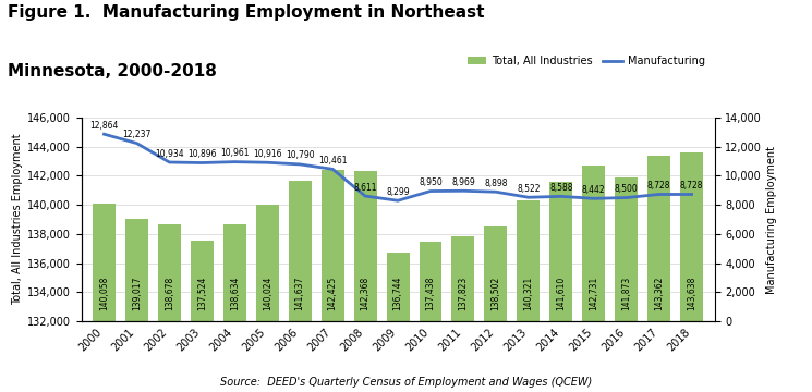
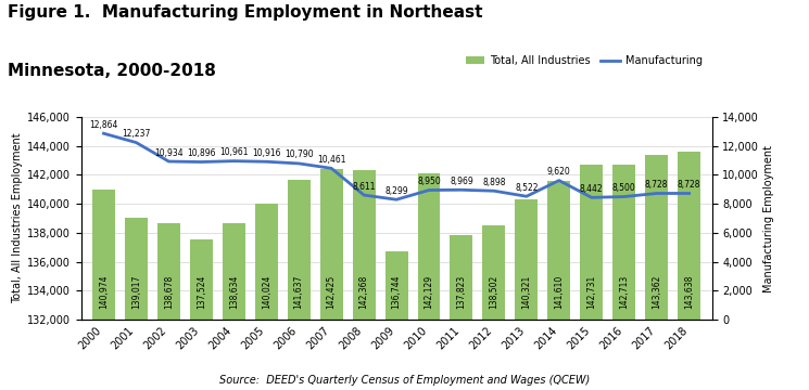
Total, All Industries/2000: 140,058 -> 140,974
Total, All Industries/2010: 137,438 -> 142,129
Manufacturing/2014: 8,588 -> 9,620
Total, All Industries/2016: 141,873 -> 142,713
